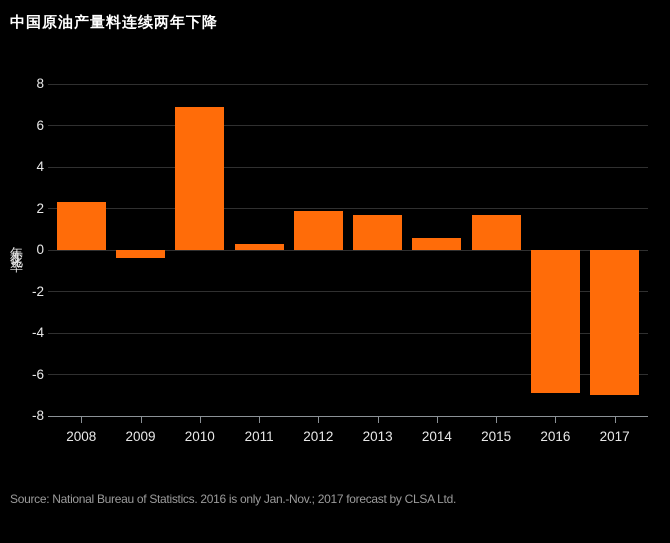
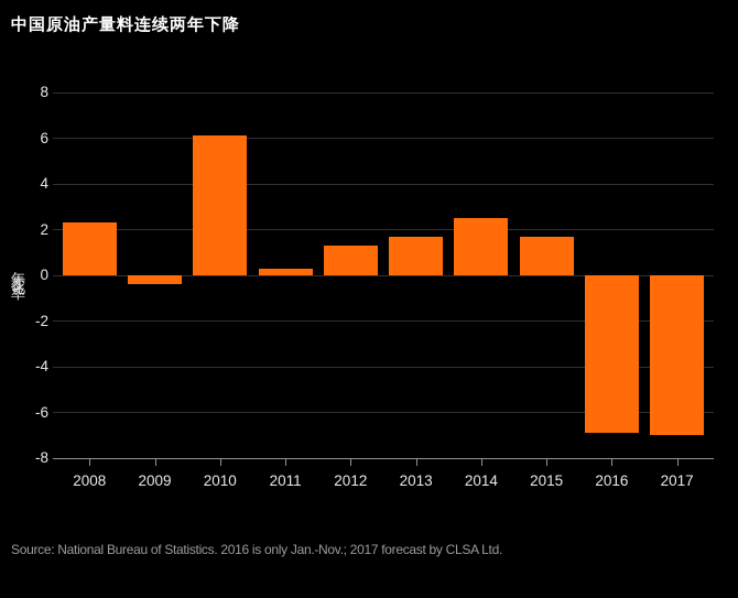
2010: 6.9 -> 6.1
2012: 1.9 -> 1.3
2014: 0.6 -> 2.5
